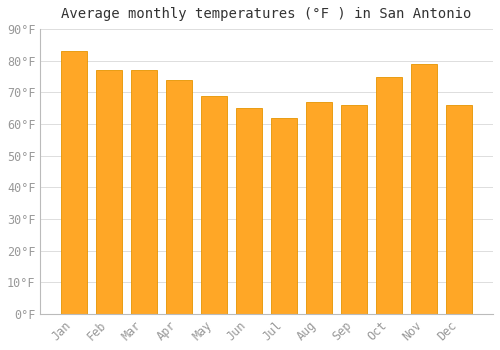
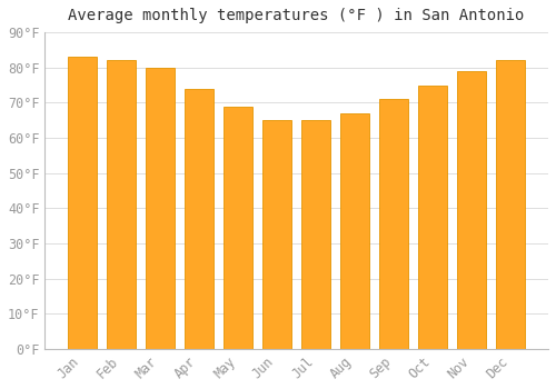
Feb: 77°F -> 82°F
Mar: 77°F -> 80°F
Jul: 62°F -> 65°F
Sep: 66°F -> 71°F
Dec: 66°F -> 82°F
